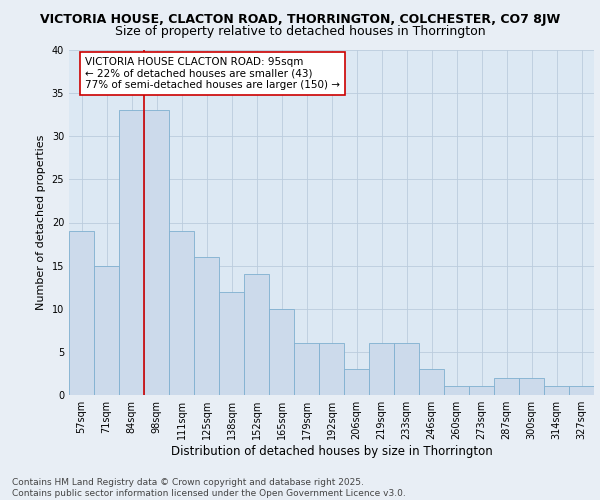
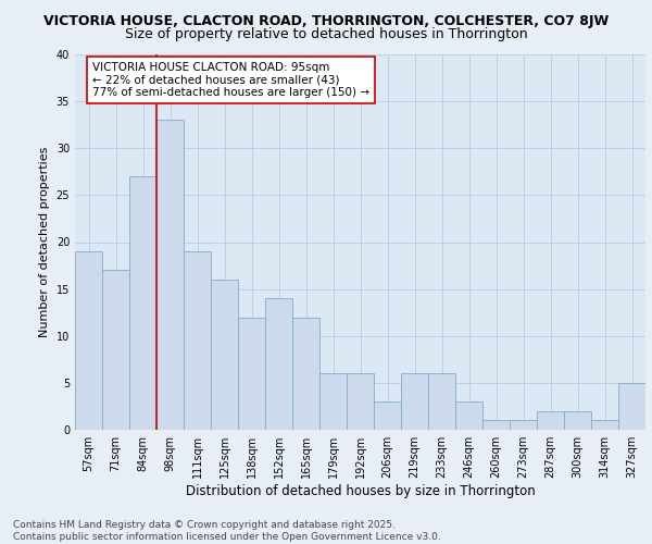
71sqm: 15 -> 17
84sqm: 33 -> 27
165sqm: 10 -> 12
327sqm: 1 -> 5
